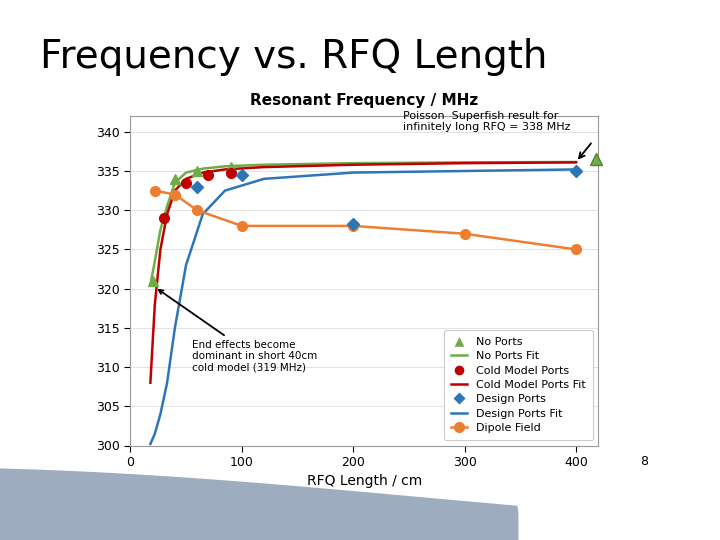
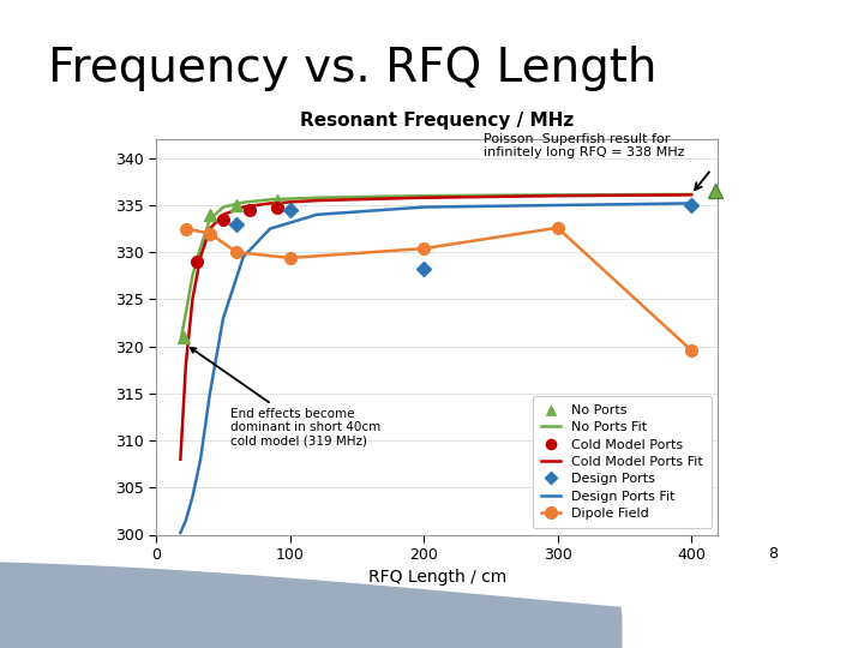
Dipole Field/100: 328.0 -> 329.4
Dipole Field/200: 328.0 -> 330.4
Dipole Field/300: 327.0 -> 332.6
Dipole Field/400: 325.0 -> 319.6
